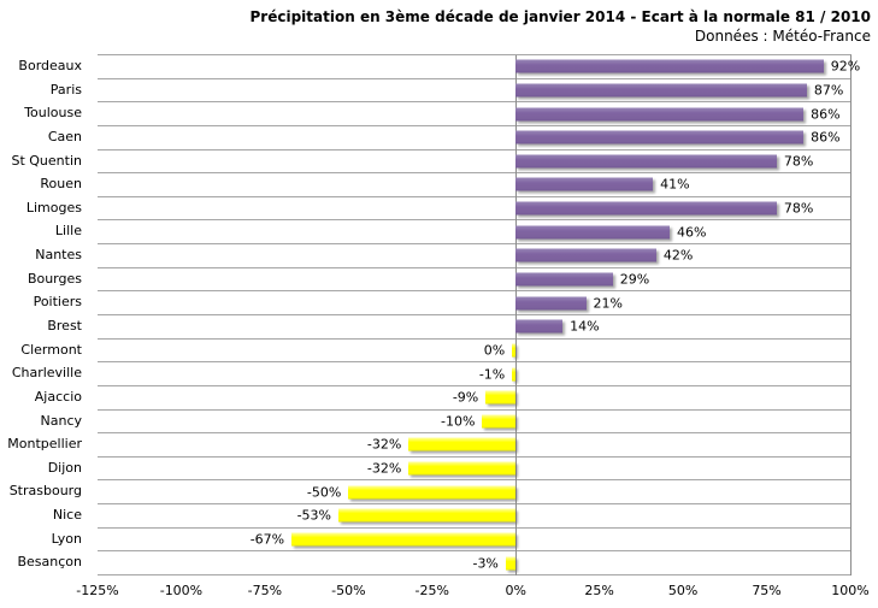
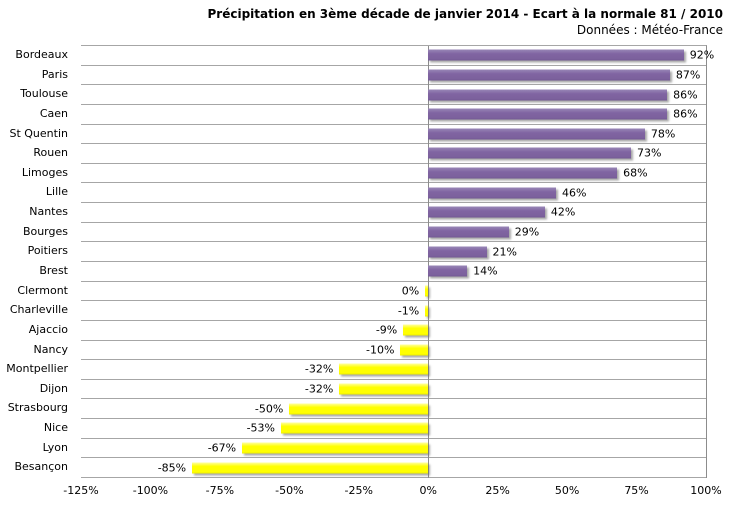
Rouen: 41% -> 73%
Limoges: 78% -> 68%
Besançon: -3% -> -85%
